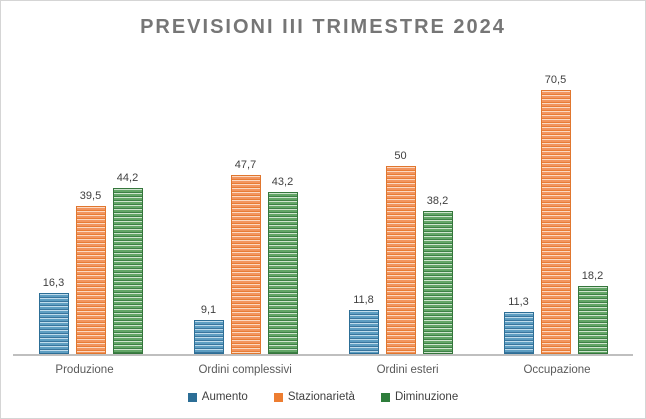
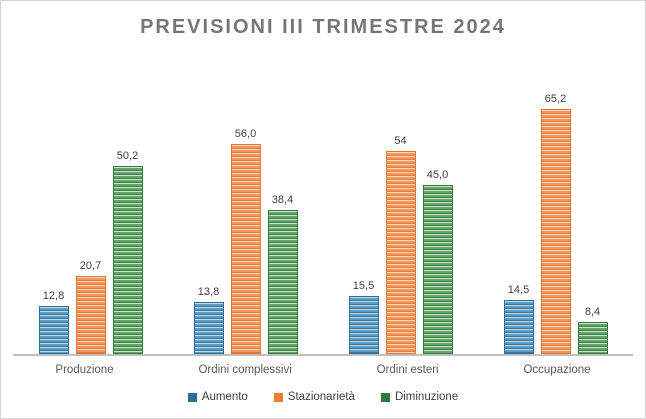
Aumento/Produzione: 16,3 -> 12,8
Stazionarietà/Produzione: 39,5 -> 20,7
Diminuzione/Produzione: 44,2 -> 50,2
Aumento/Ordini complessivi: 9,1 -> 13,8
Stazionarietà/Ordini complessivi: 47,7 -> 56,0
Diminuzione/Ordini complessivi: 43,2 -> 38,4
Aumento/Ordini esteri: 11,8 -> 15,5
Stazionarietà/Ordini esteri: 50 -> 54
Diminuzione/Ordini esteri: 38,2 -> 45,0
Aumento/Occupazione: 11,3 -> 14,5
Stazionarietà/Occupazione: 70,5 -> 65,2
Diminuzione/Occupazione: 18,2 -> 8,4
